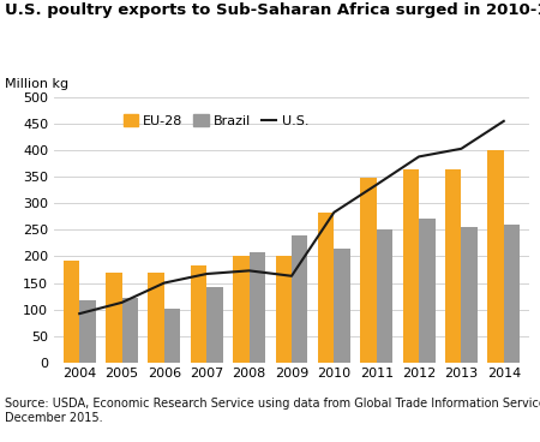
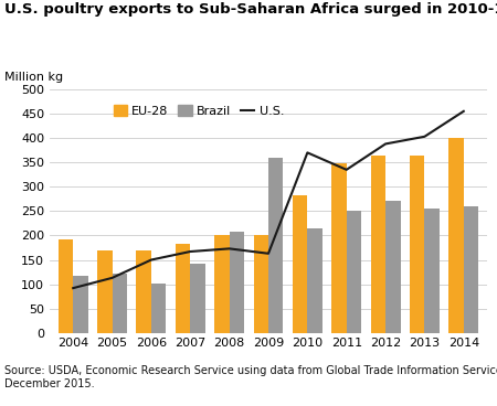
Brazil/2009: 240 -> 360
U.S./2010: 283 -> 370
